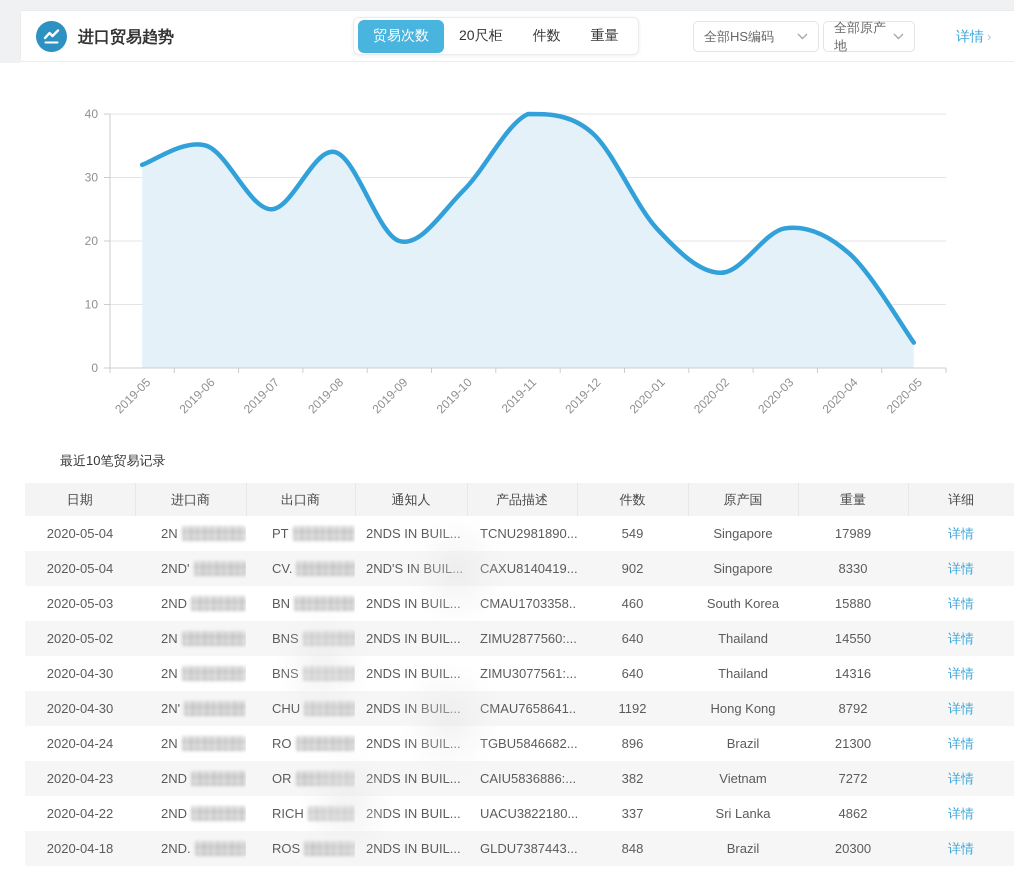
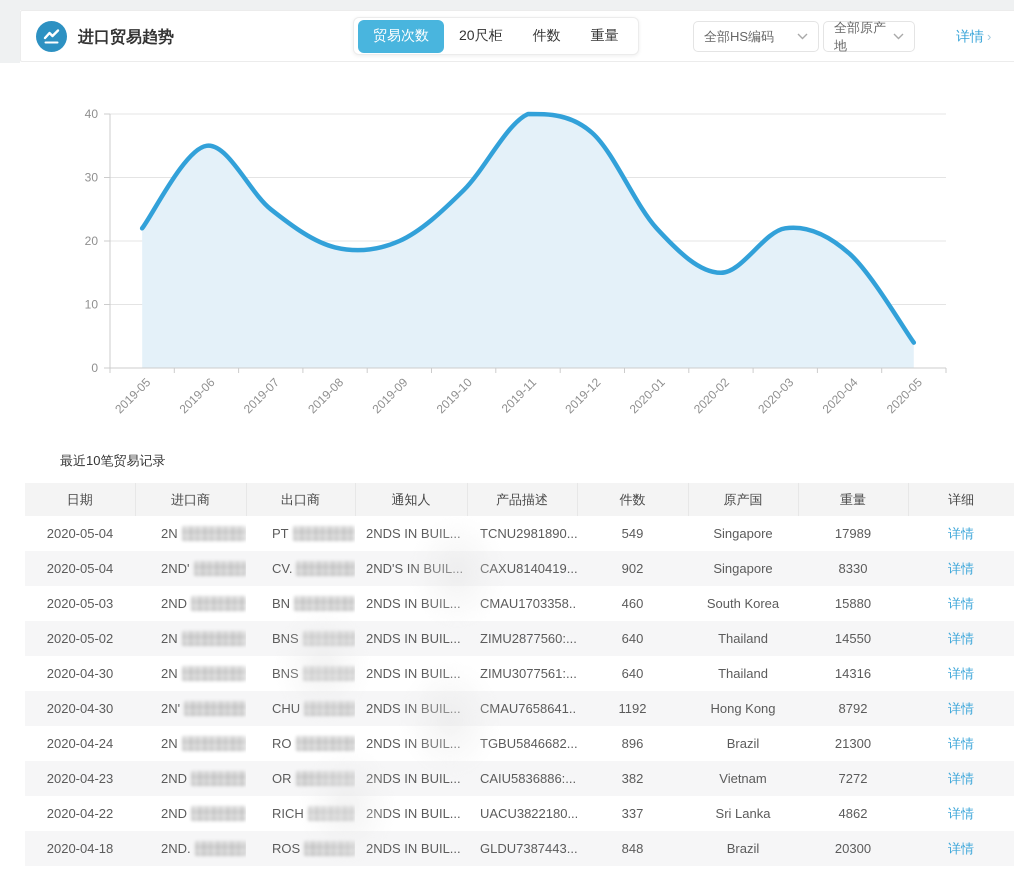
2019-05: 32 -> 22
2019-08: 34 -> 19
